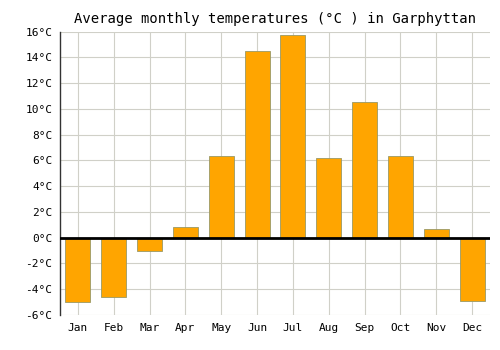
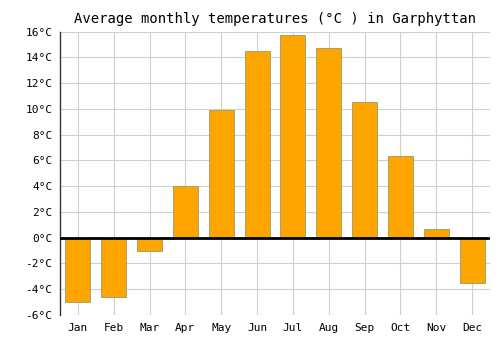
Apr: 0.8°C -> 4.0°C
May: 6.3°C -> 9.9°C
Aug: 6.2°C -> 14.7°C
Dec: -4.9°C -> -3.5°C
